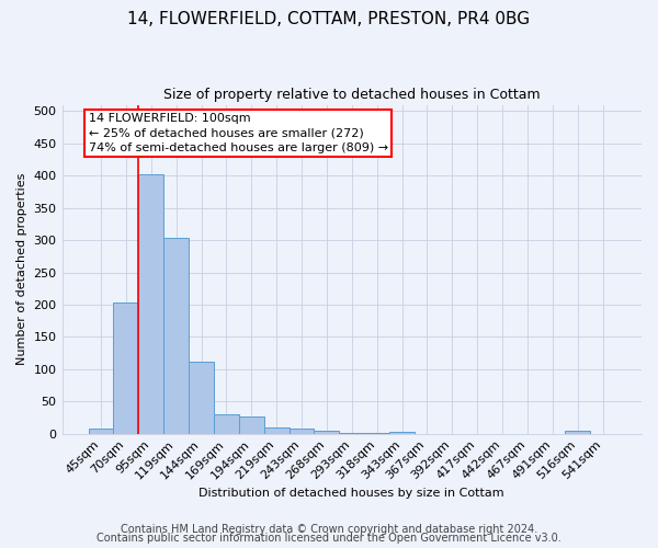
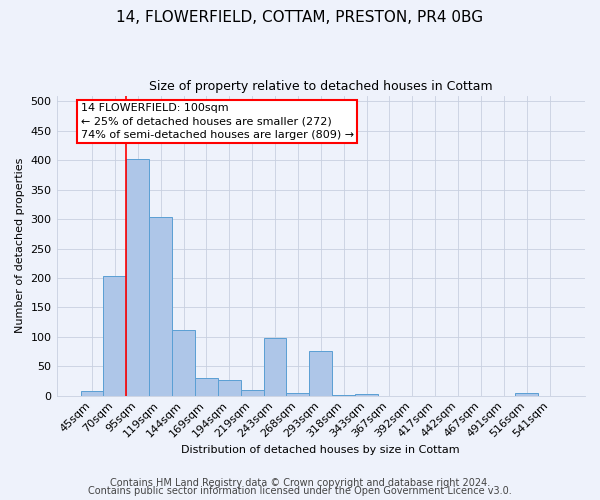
243sqm: 8 -> 98
293sqm: 1 -> 76
